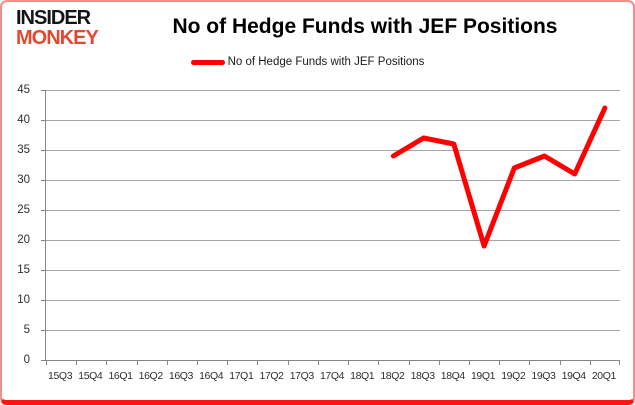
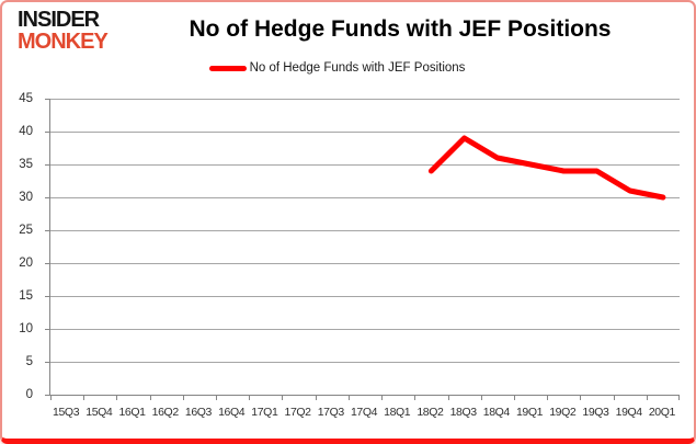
18Q3: 37 -> 39
19Q1: 19 -> 35
19Q2: 32 -> 34
20Q1: 42 -> 30
